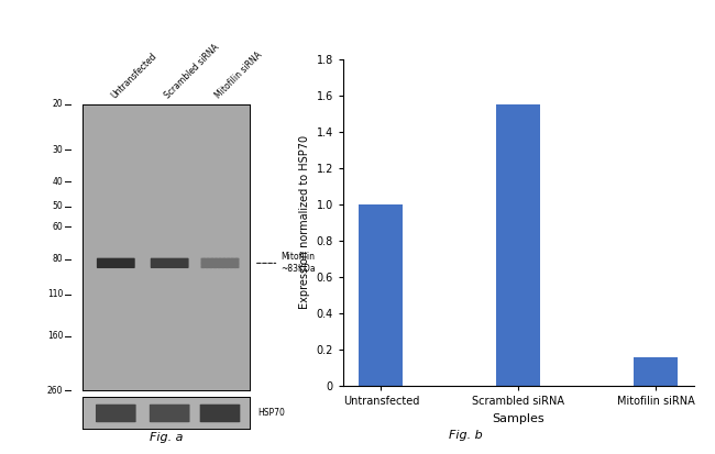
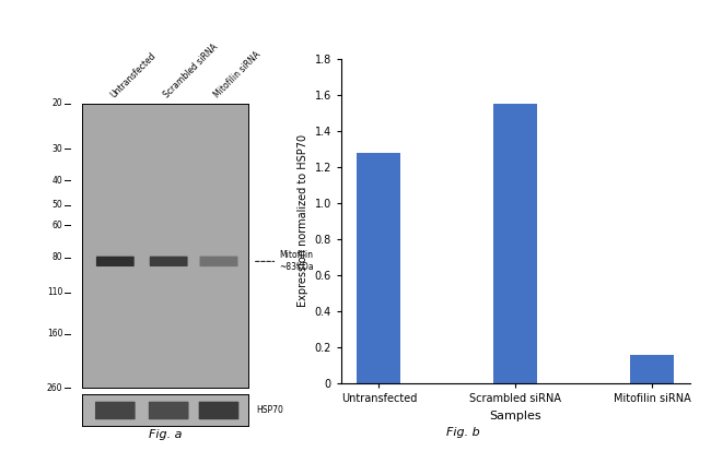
Untransfected: 1.00 -> 1.28
